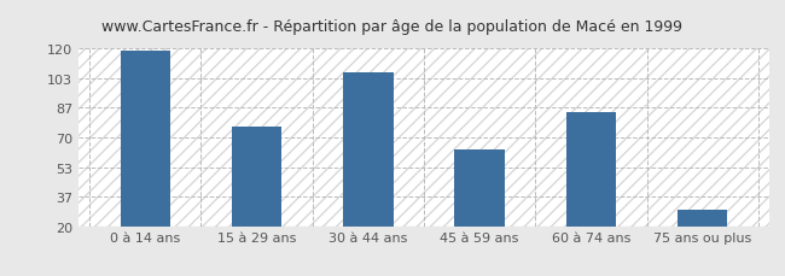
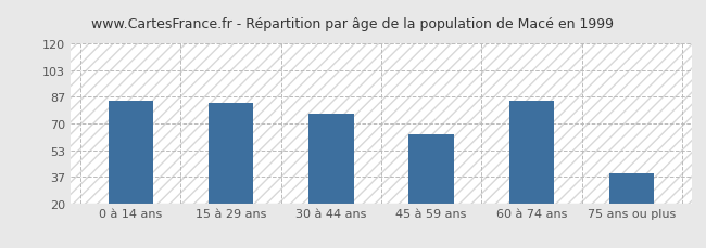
0 à 14 ans: 119 -> 84
15 à 29 ans: 76 -> 83
30 à 44 ans: 107 -> 76
75 ans ou plus: 29 -> 39
